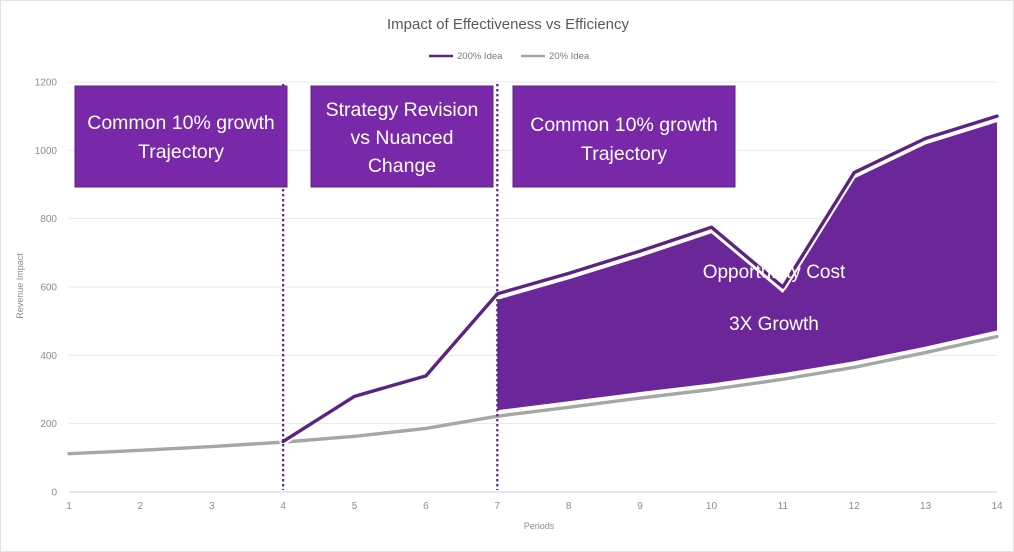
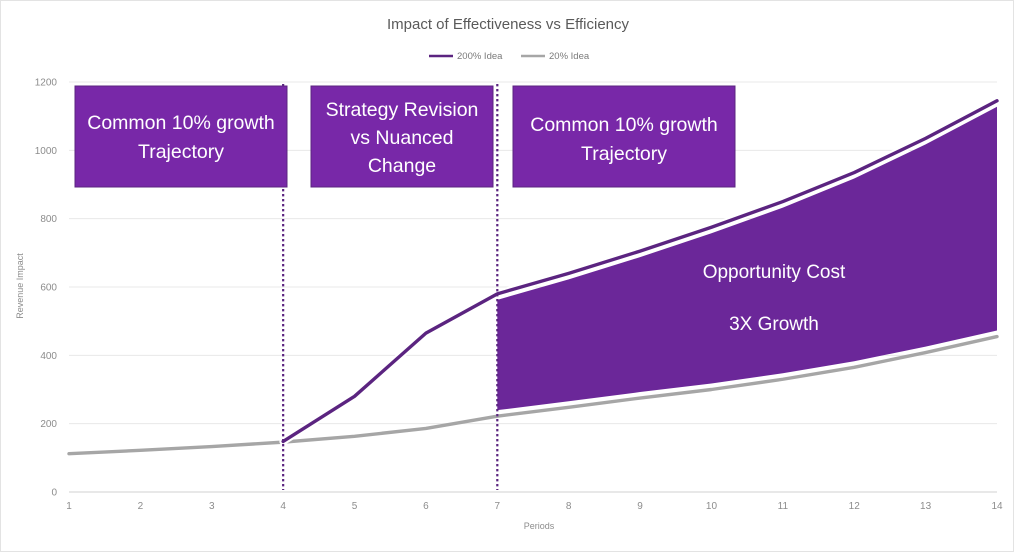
200% Idea/6: 340 -> 460
200% Idea/11: 600 -> 850
200% Idea/14: 1100 -> 1140
